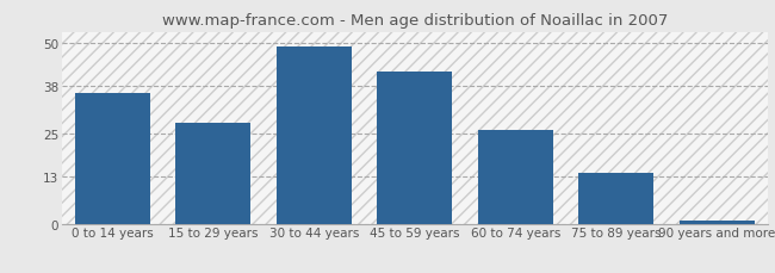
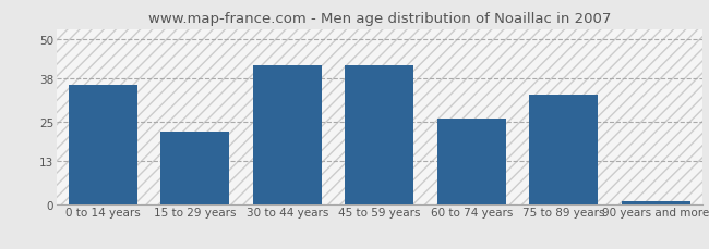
15 to 29 years: 28 -> 22
30 to 44 years: 49 -> 42
75 to 89 years: 14 -> 33
